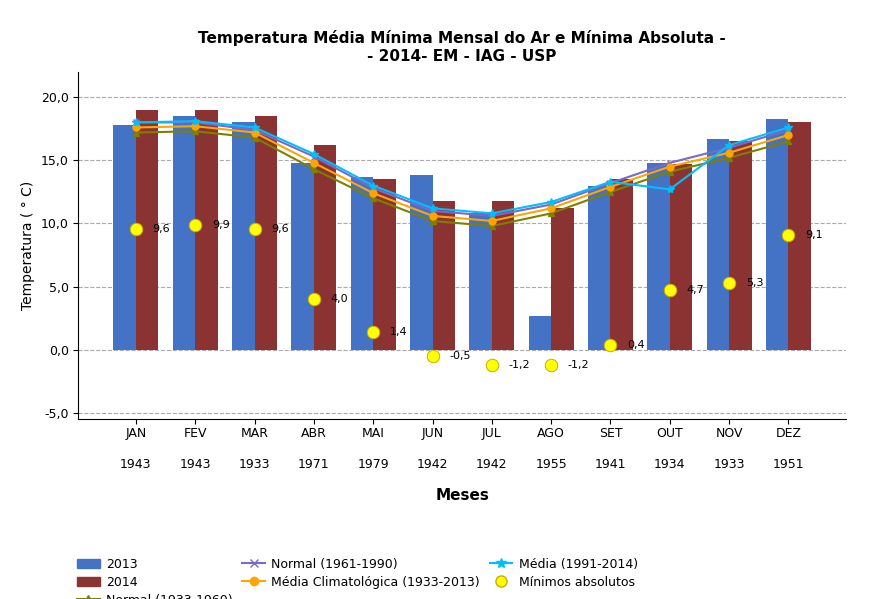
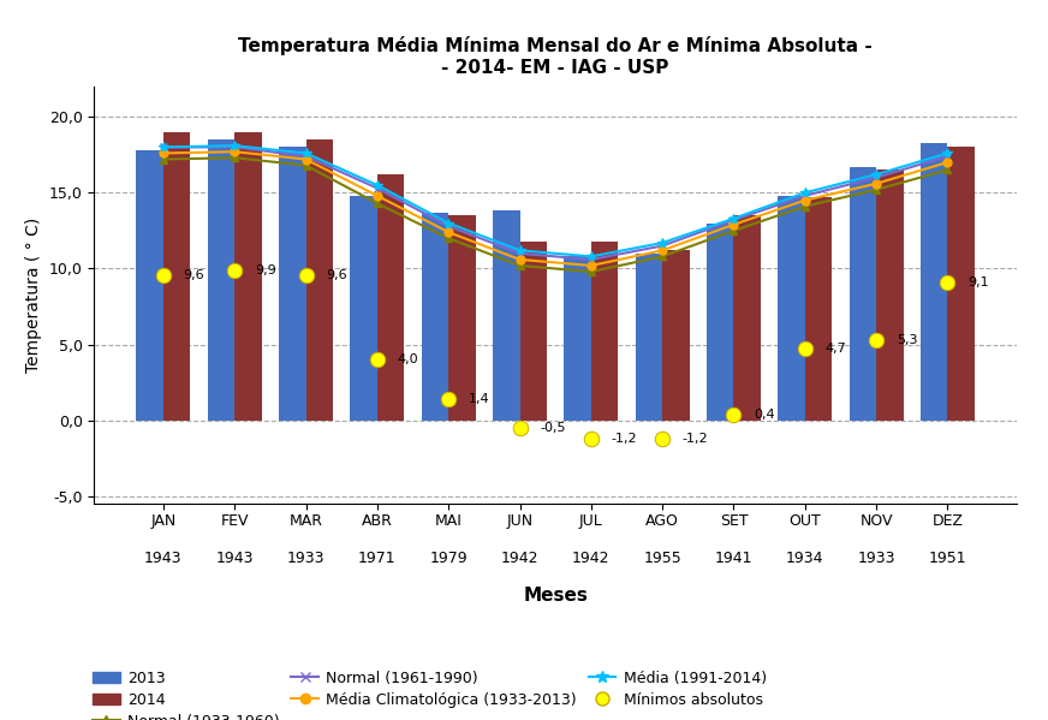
2013/AGO: 2,7 -> 11,0
Média (1991-2014)/OUT: 12,7 -> 15,0
